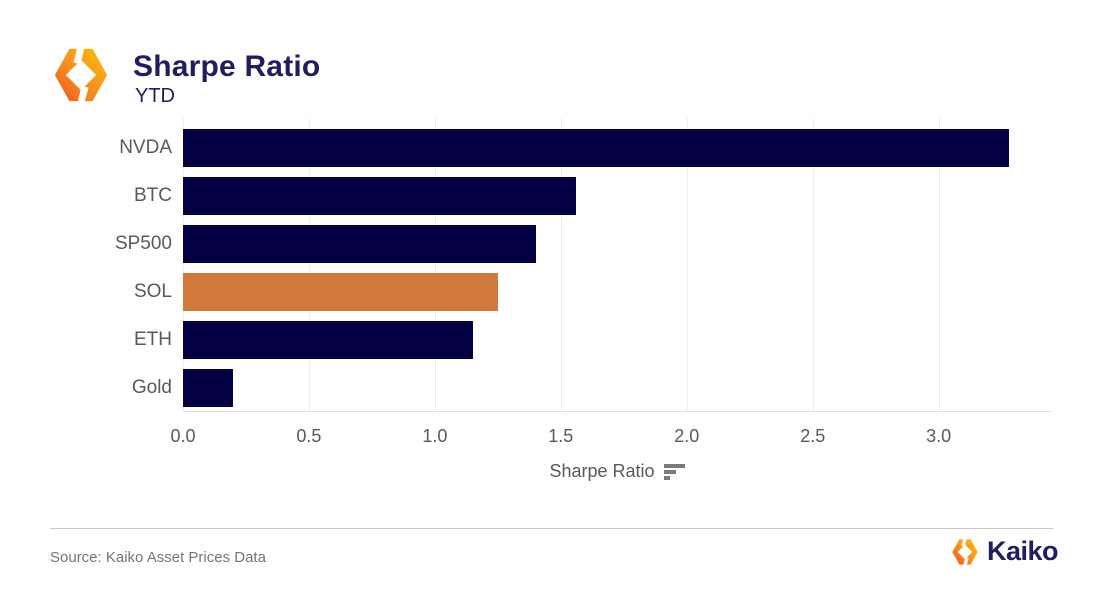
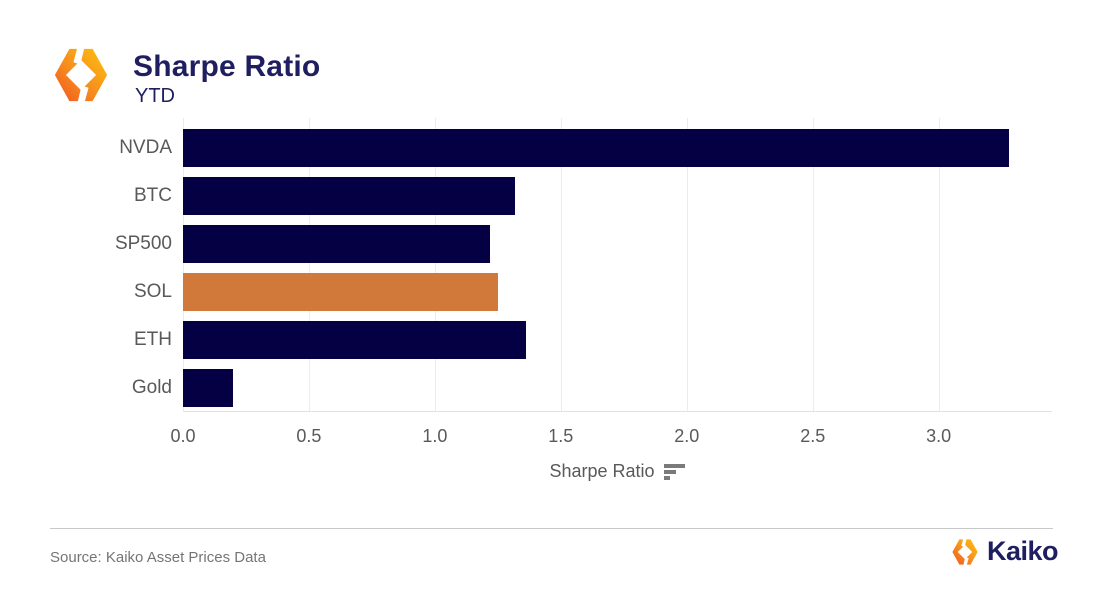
BTC: 1.56 -> 1.32
SP500: 1.40 -> 1.22
ETH: 1.15 -> 1.36
